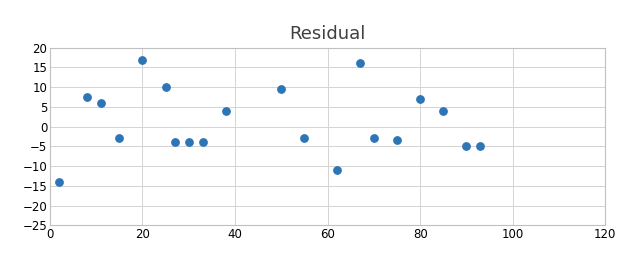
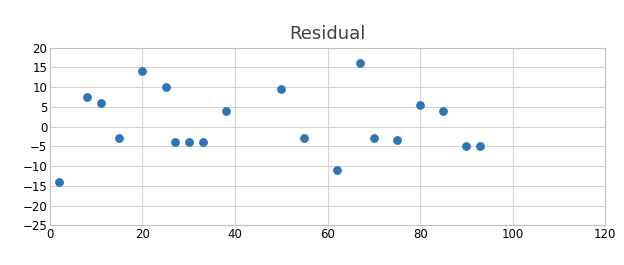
20: 17.0 -> 14.0
80: 7.0 -> 5.5
